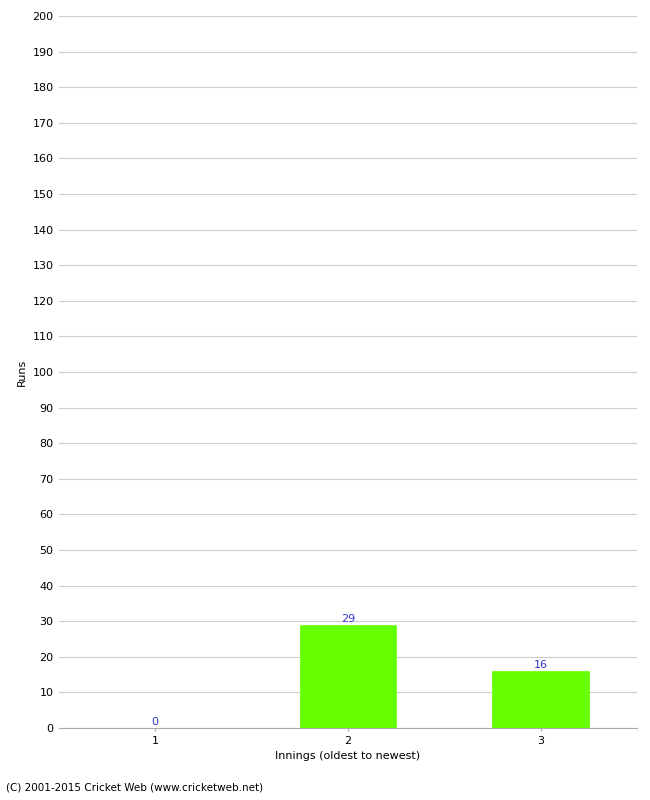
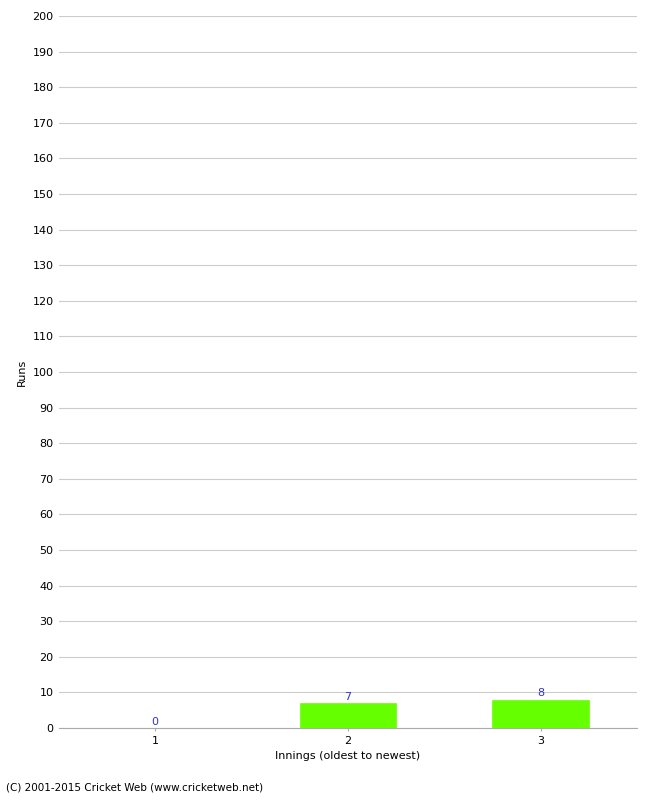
2: 29 -> 7
3: 16 -> 8
